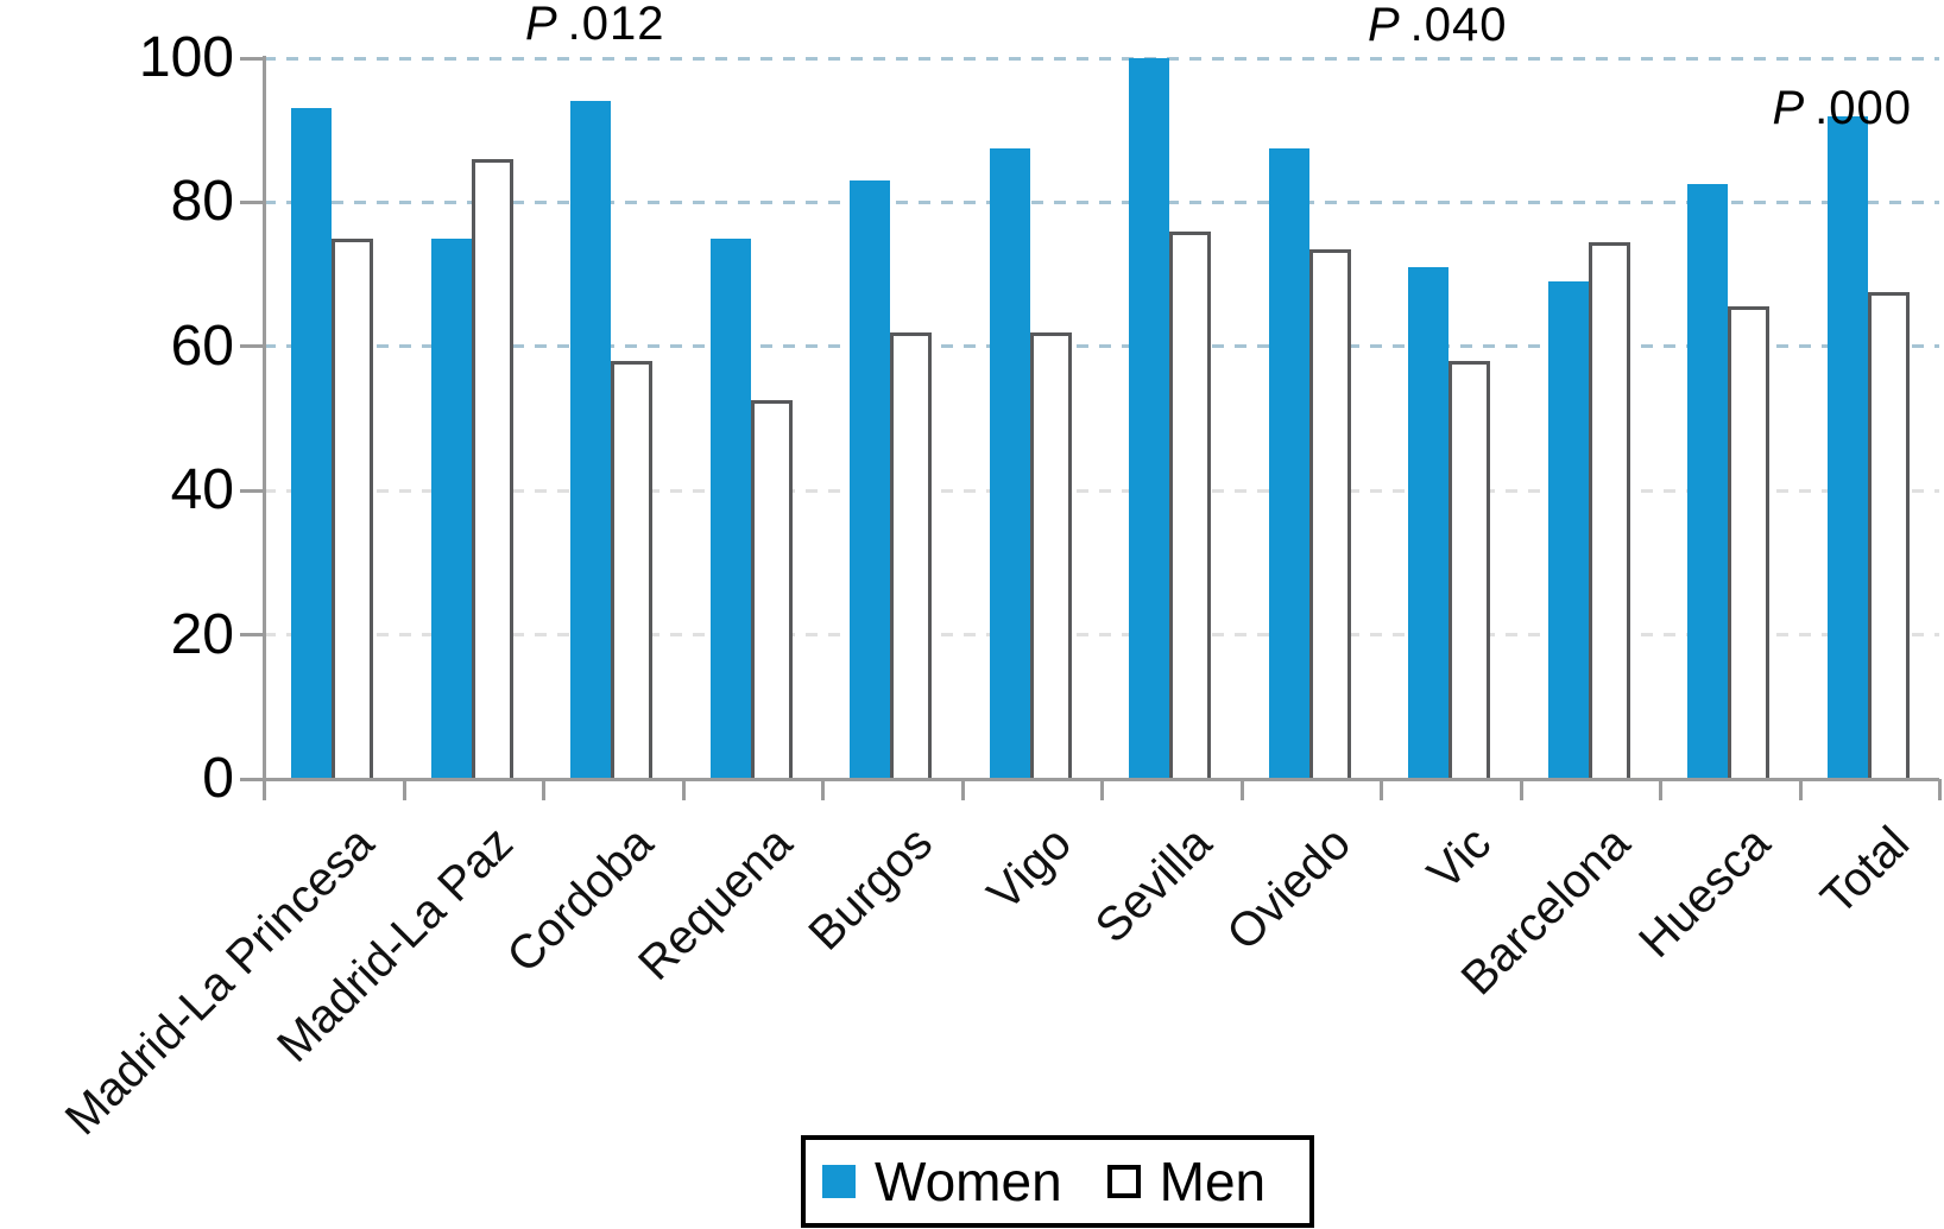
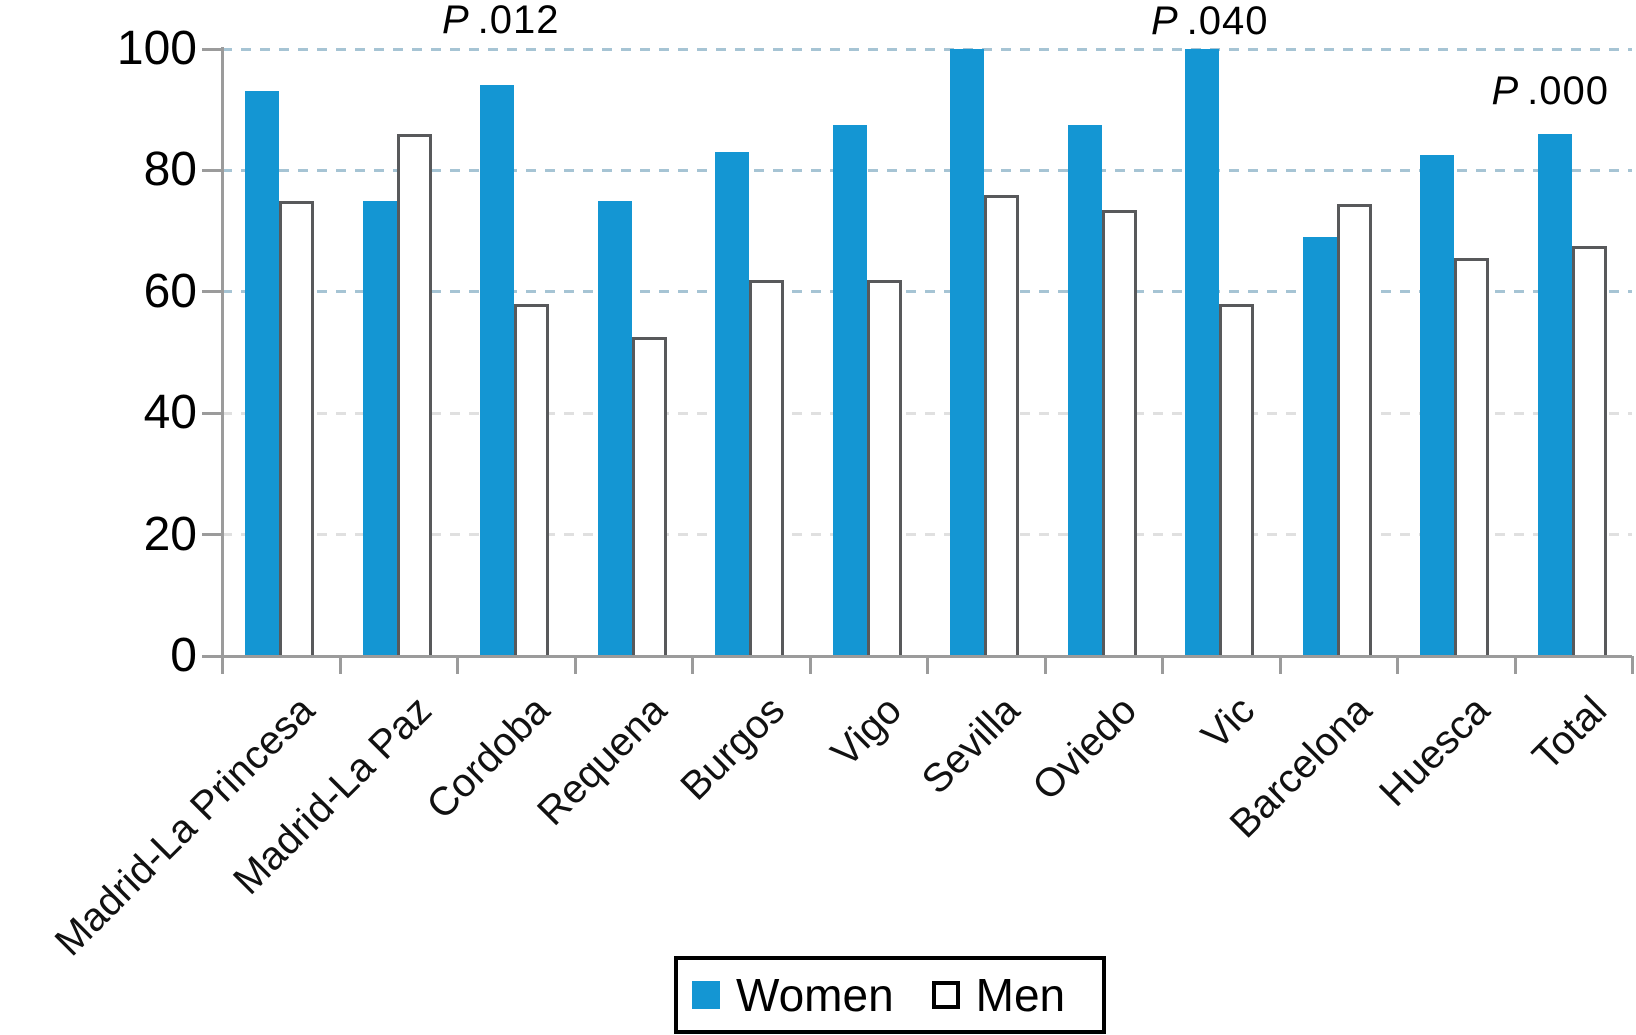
Women/Vic: 71 -> 100
Women/Total: 92 -> 86
